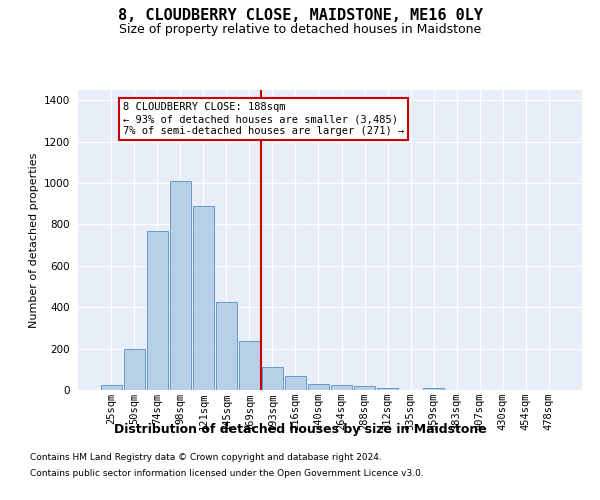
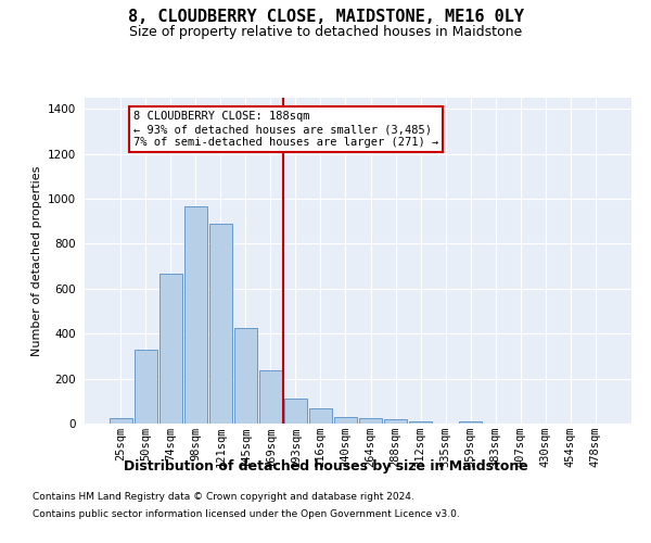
50sqm: 200 -> 330
74sqm: 770 -> 665
98sqm: 1010 -> 965
